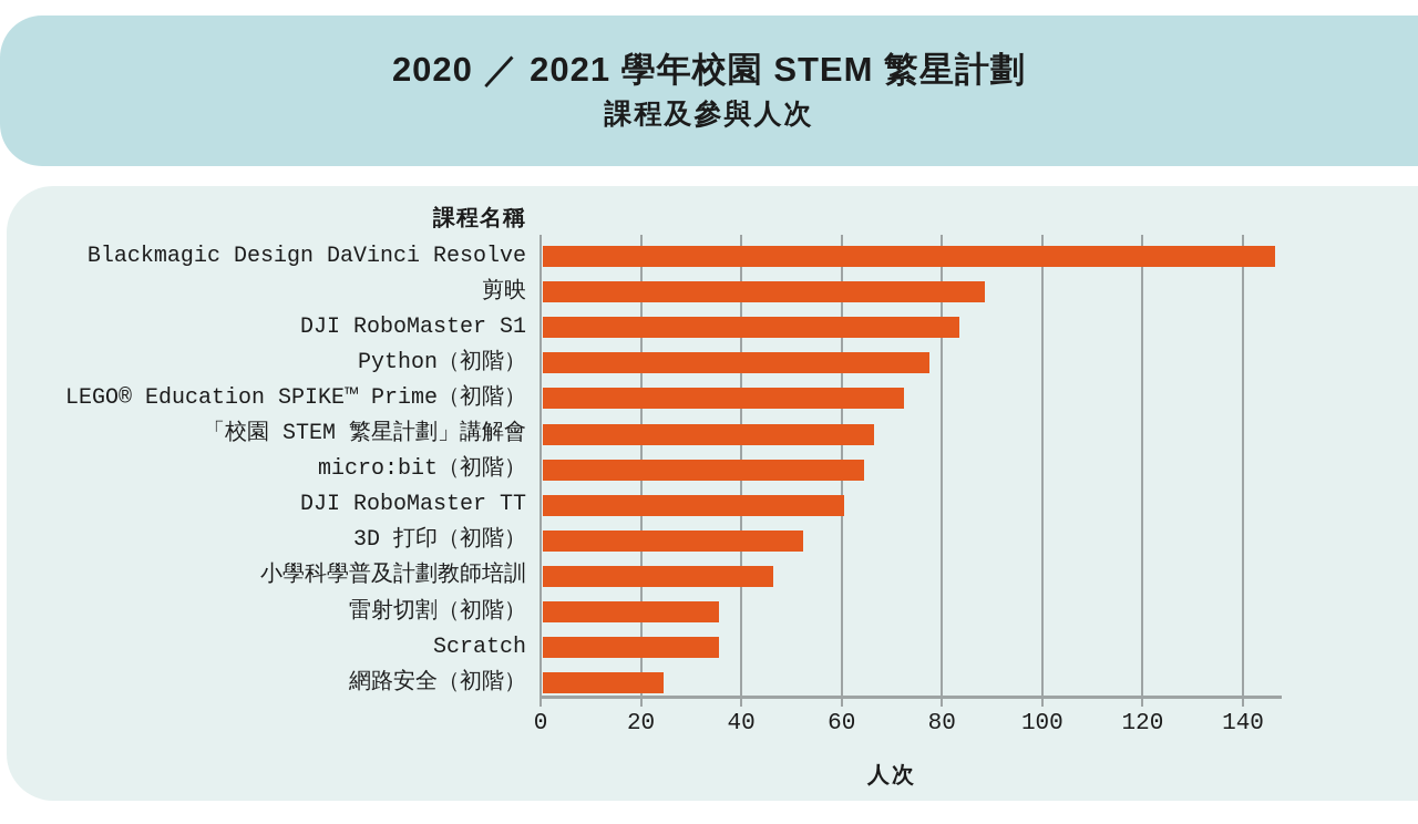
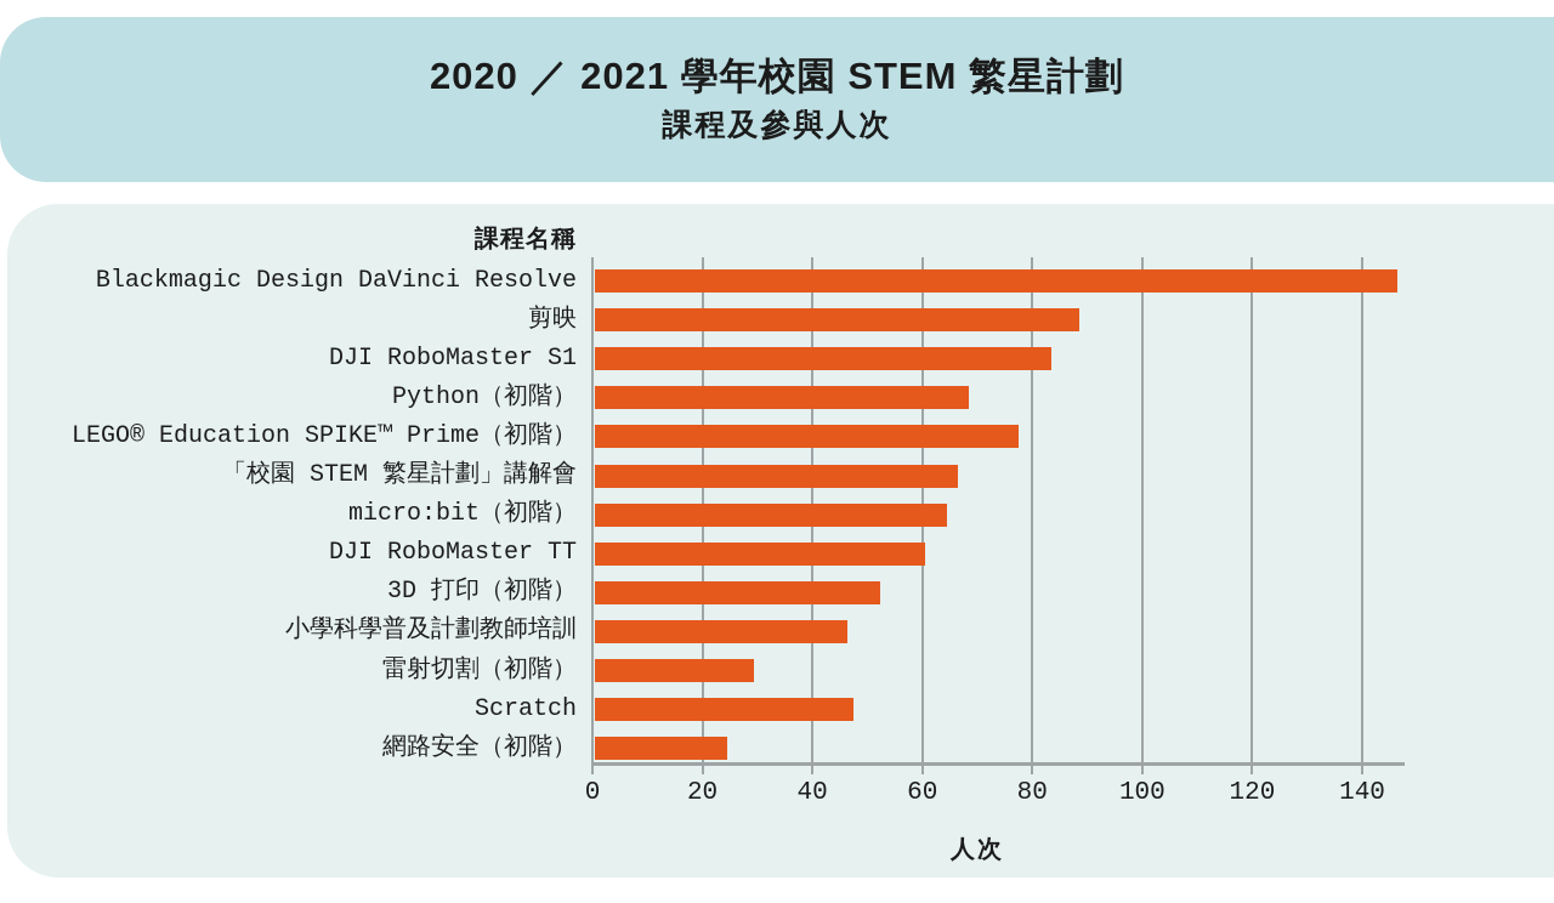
Python（初階）: 77 -> 68
LEGO® Education SPIKE™ Prime（初階）: 72 -> 77
雷射切割（初階）: 35 -> 29
Scratch: 35 -> 47
